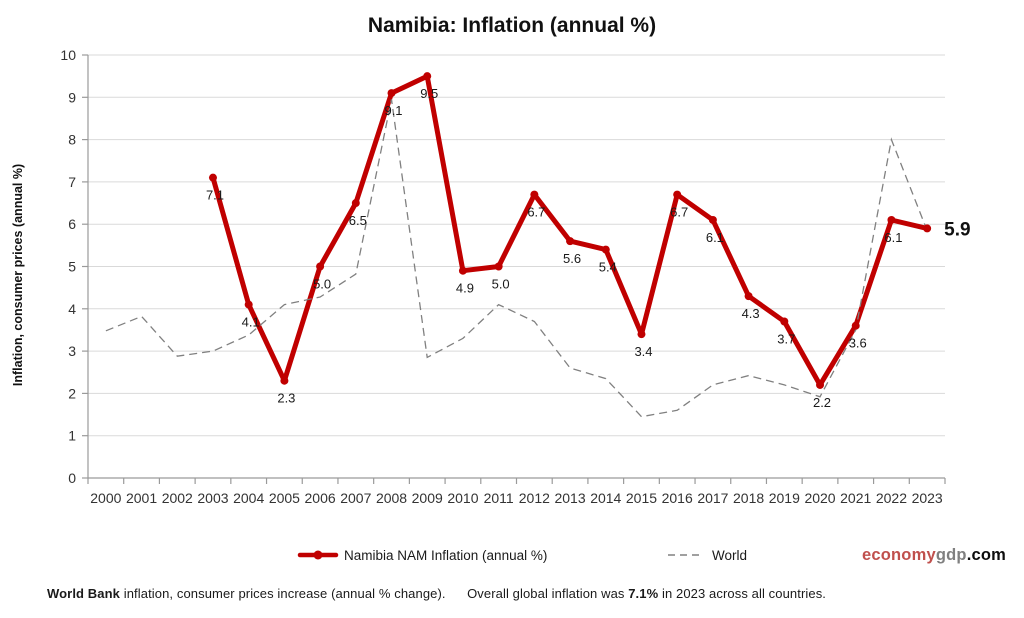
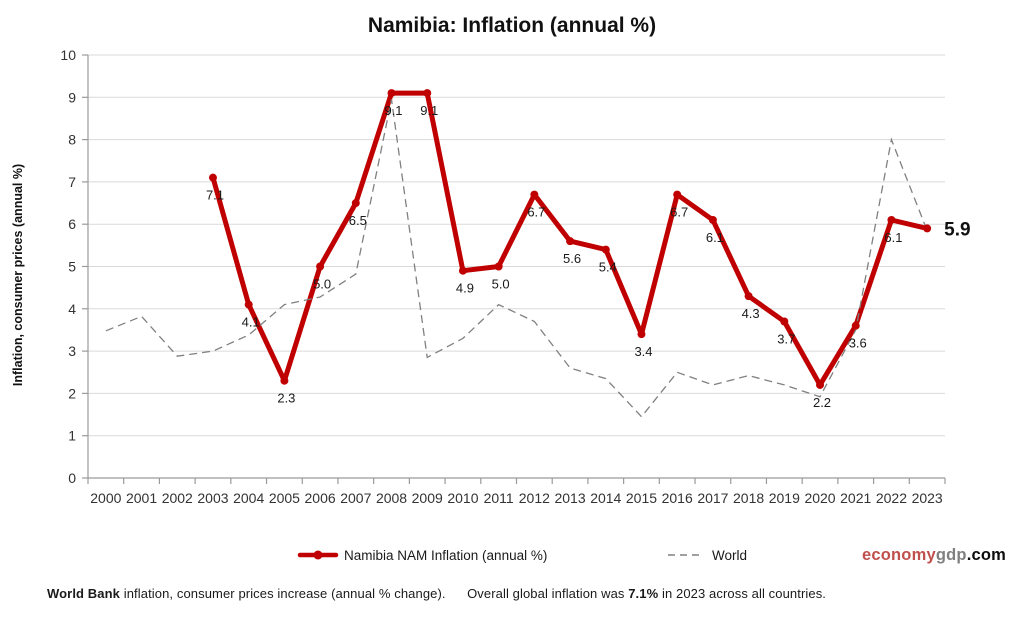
Namibia NAM Inflation (annual %)/2009: 9.5 -> 9.1
World/2016: 1.6 -> 2.5
